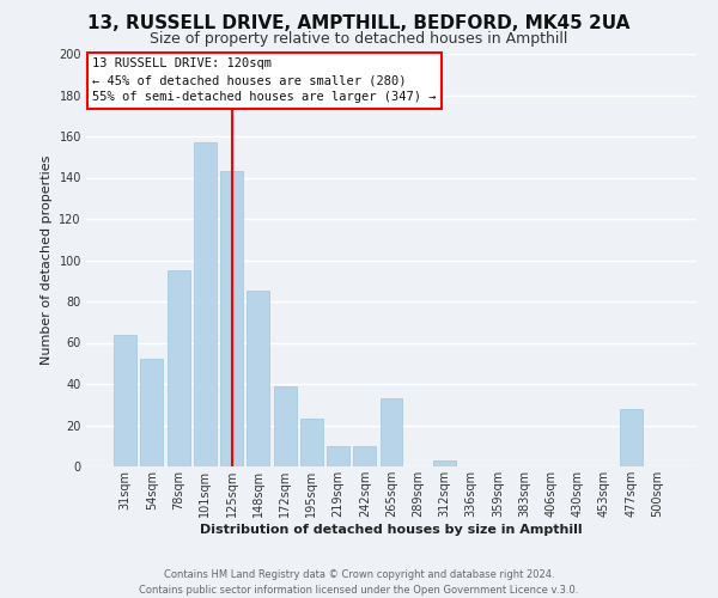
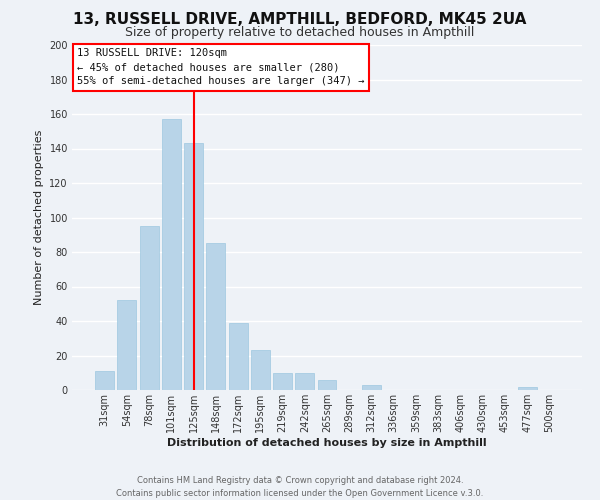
31sqm: 64 -> 11
265sqm: 33 -> 6
477sqm: 28 -> 2
